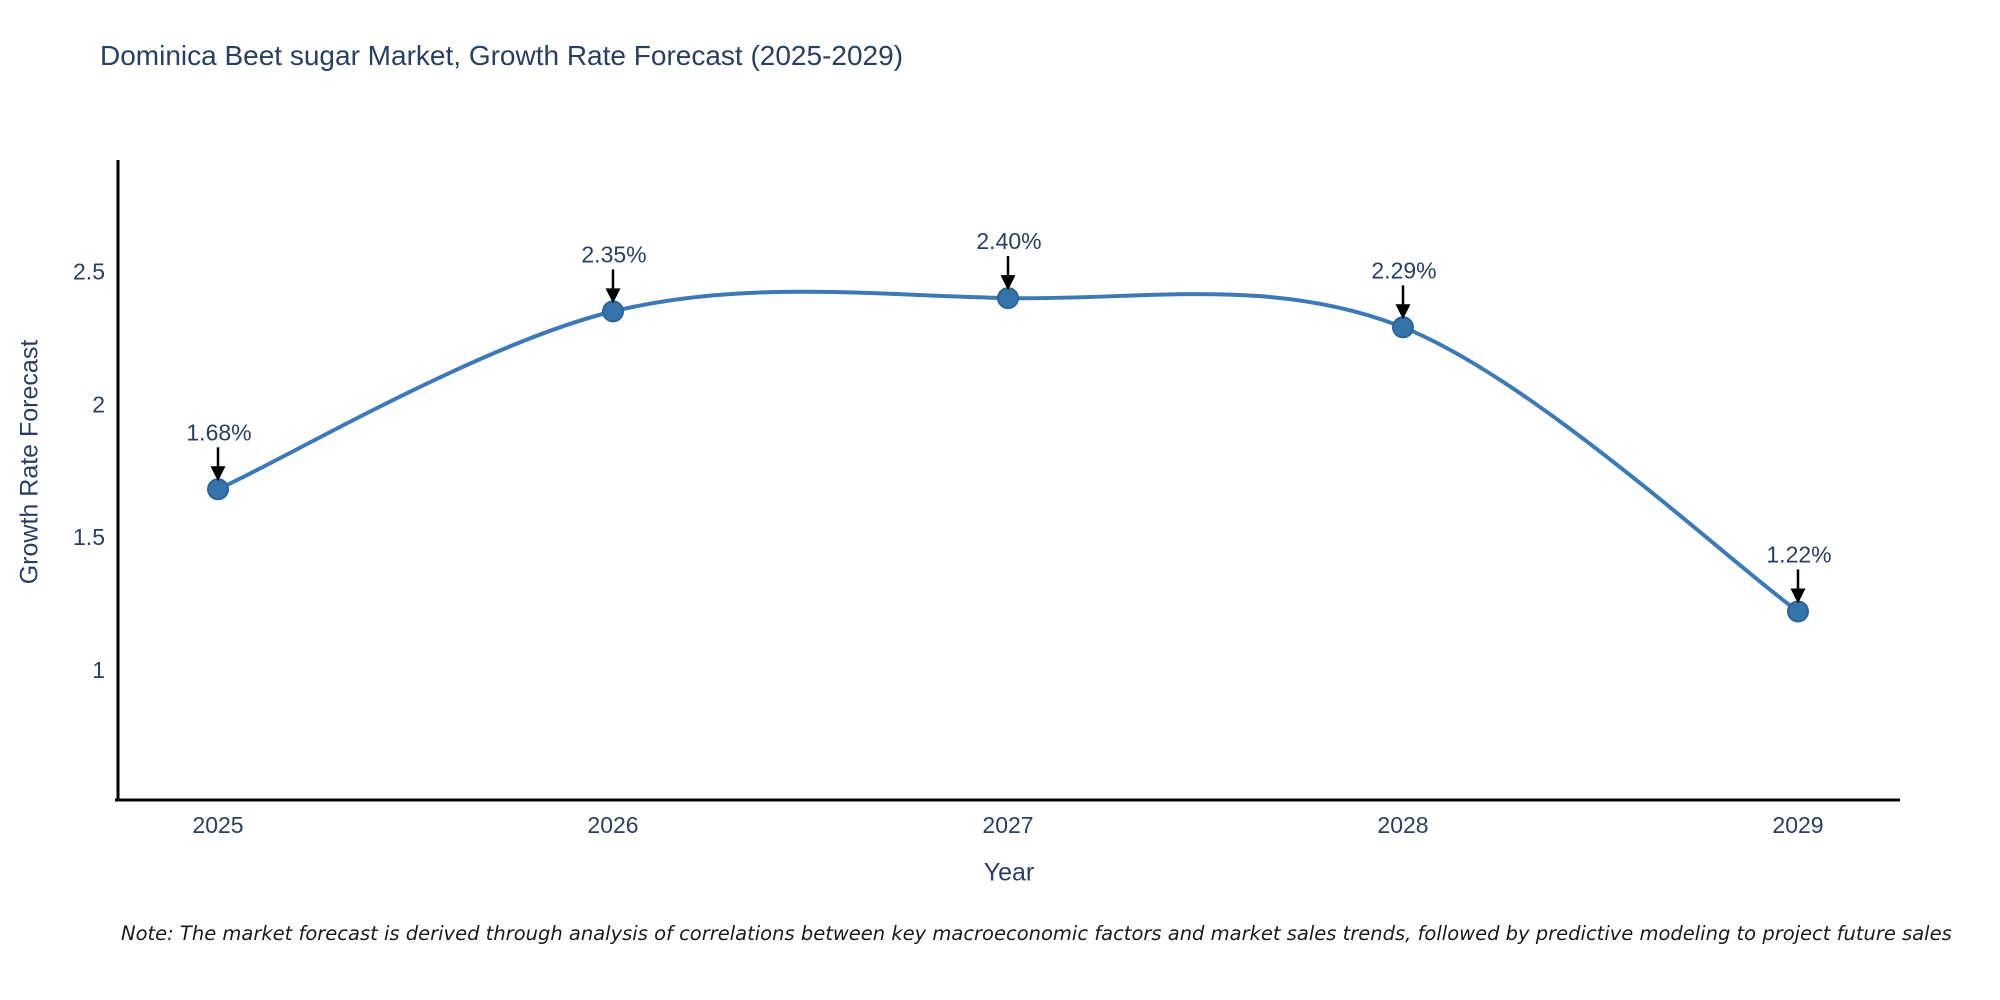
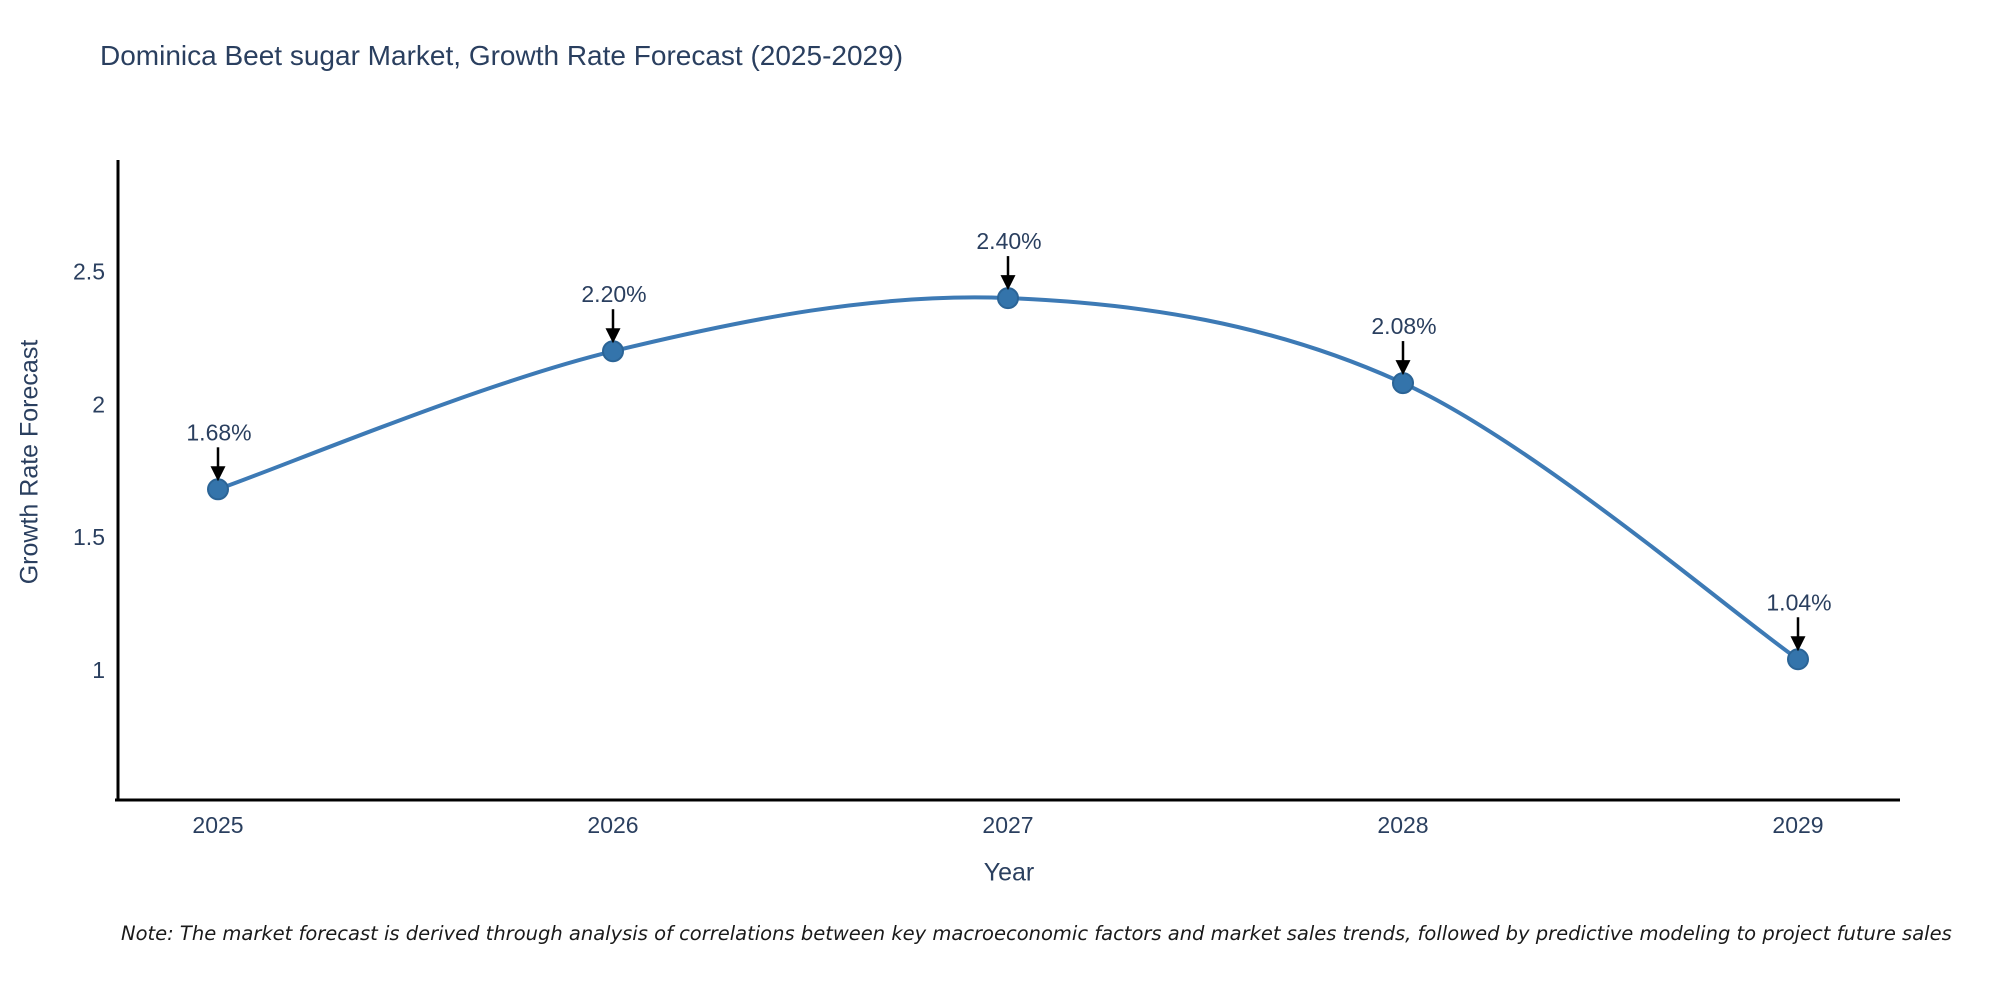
2026: 2.35% -> 2.20%
2028: 2.29% -> 2.08%
2029: 1.22% -> 1.04%
